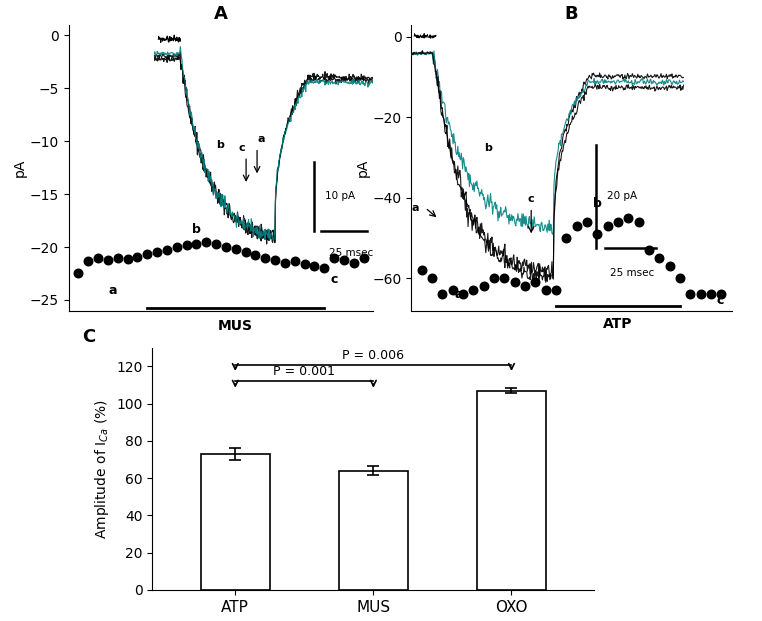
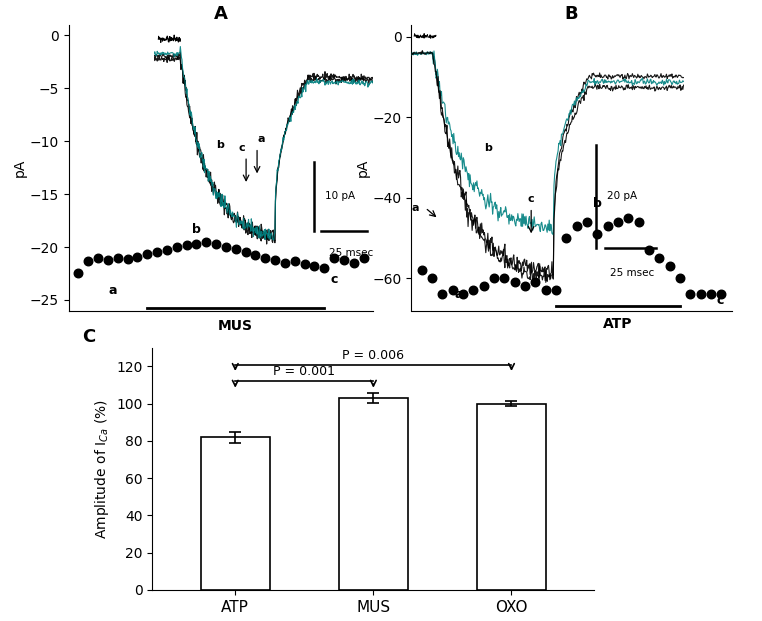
C/ATP: 73 -> 82
C/MUS: 64 -> 103
C/OXO: 107 -> 100
